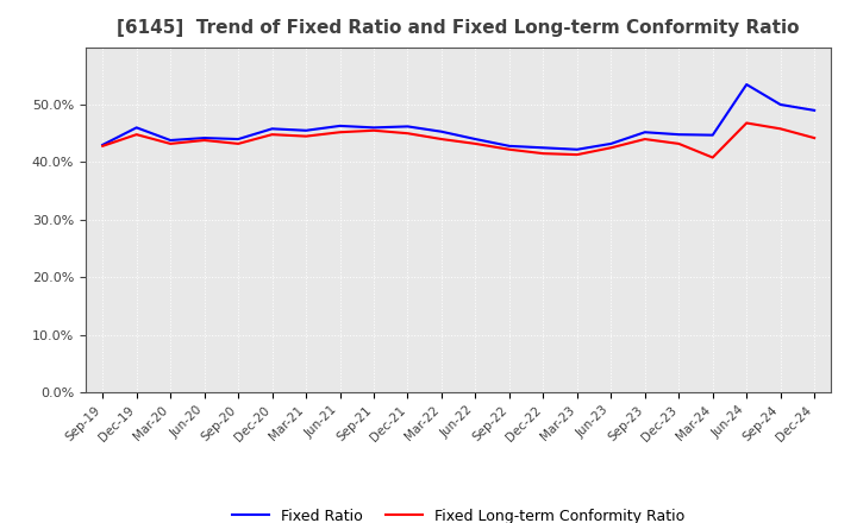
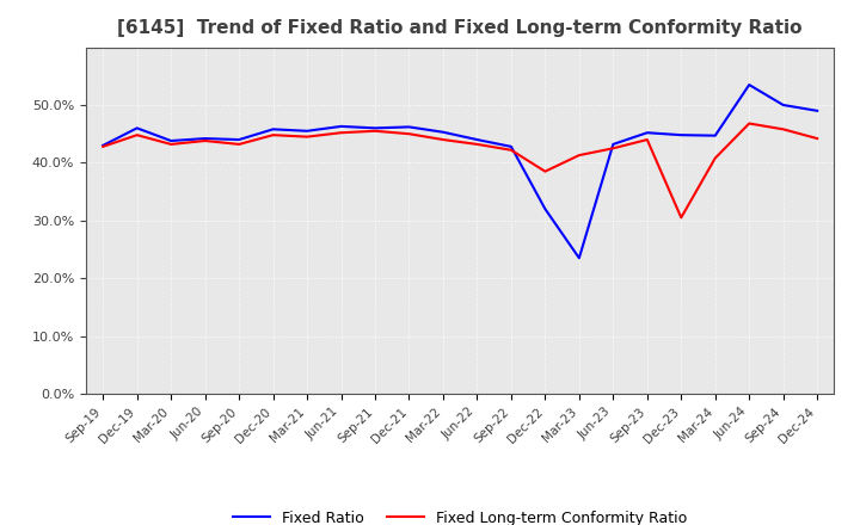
Fixed Ratio/Dec-22: 42.5% -> 32.0%
Fixed Long-term Conformity Ratio/Dec-22: 41.5% -> 38.5%
Fixed Ratio/Mar-23: 42.2% -> 23.5%
Fixed Long-term Conformity Ratio/Dec-23: 43.2% -> 30.5%
